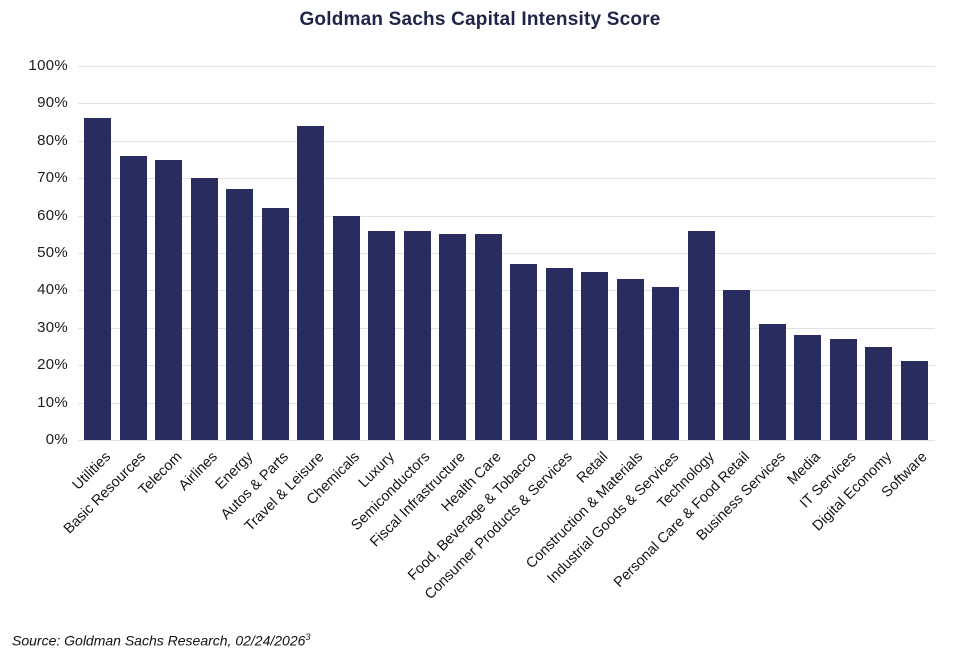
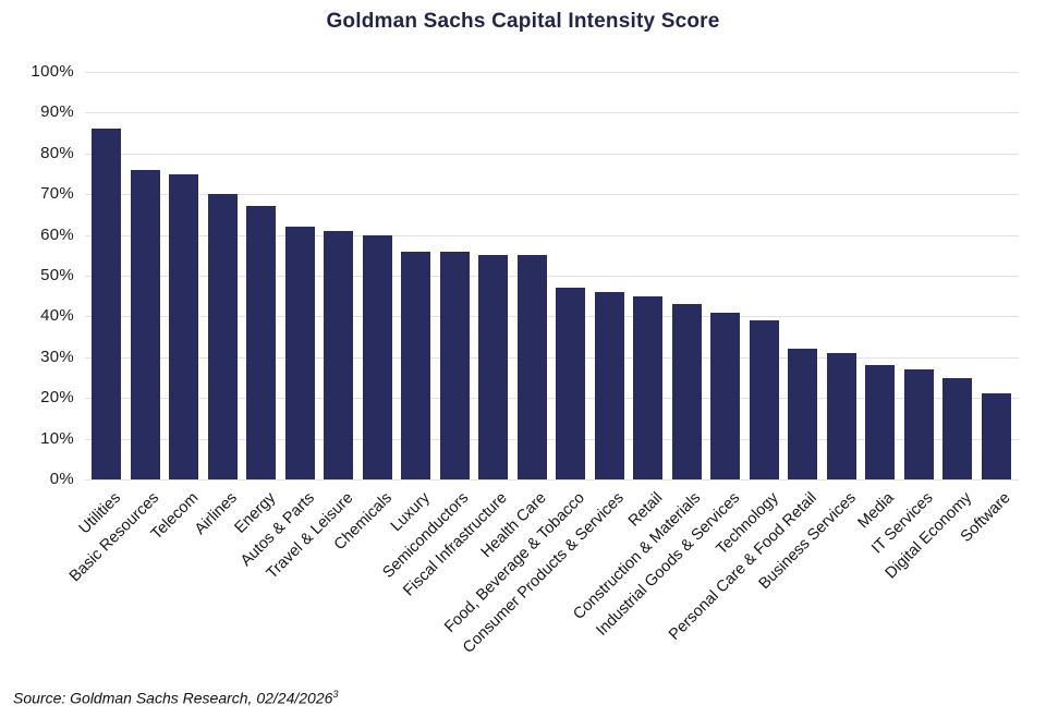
Travel & Leisure: 84% -> 61%
Technology: 56% -> 39%
Personal Care & Food Retail: 40% -> 32%
